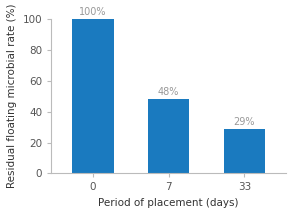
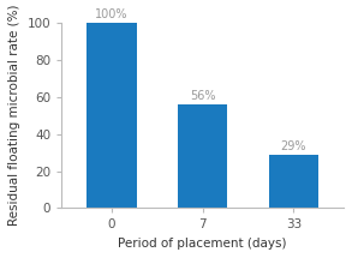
7: 48% -> 56%
